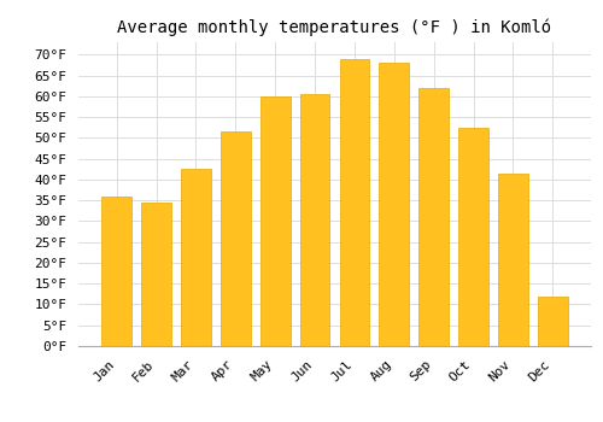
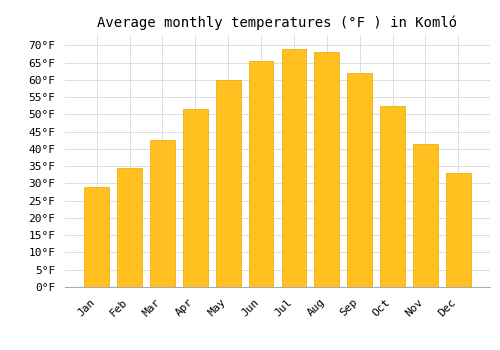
Jan: 36.0°F -> 29.0°F
Jun: 60.5°F -> 65.5°F
Dec: 12.0°F -> 33.0°F
